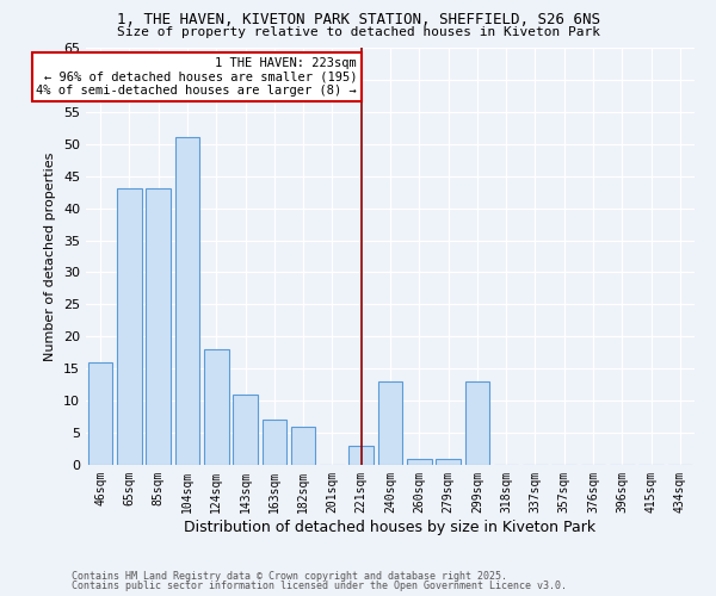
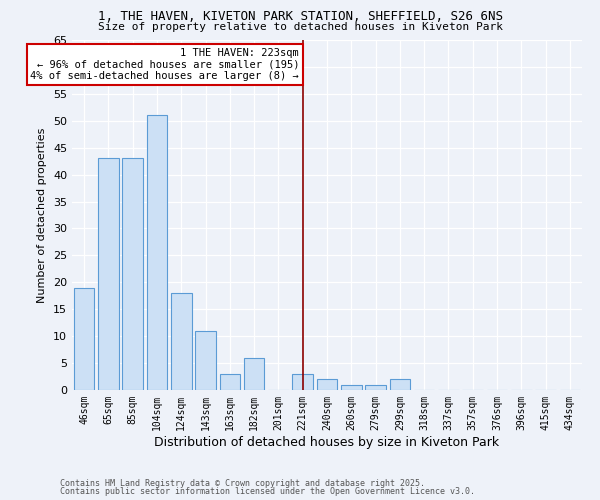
46sqm: 16 -> 19
163sqm: 7 -> 3
240sqm: 13 -> 2
299sqm: 13 -> 2
